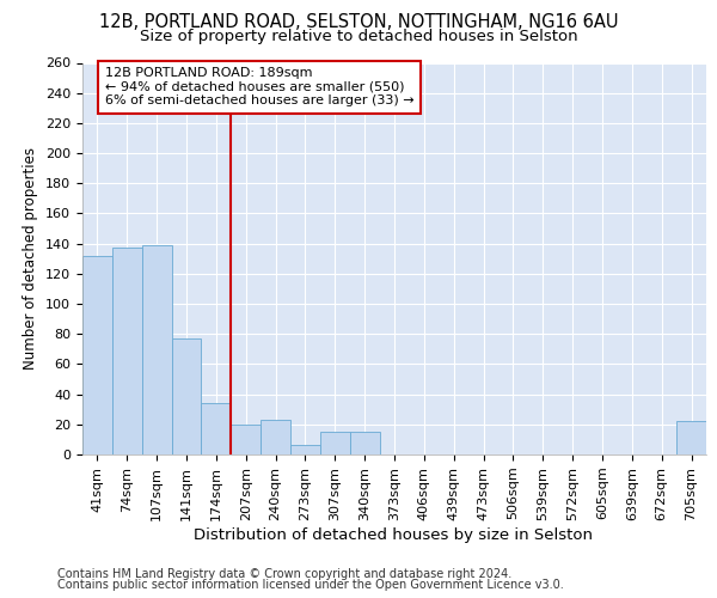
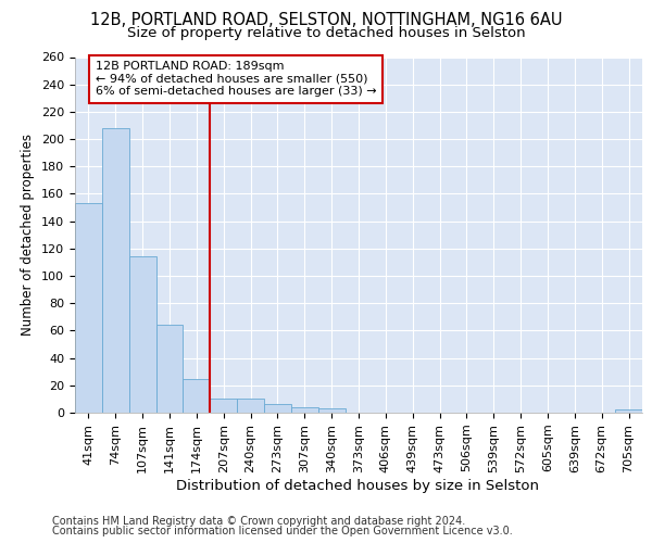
41sqm: 132 -> 153
74sqm: 137 -> 208
107sqm: 139 -> 114
141sqm: 77 -> 64
174sqm: 34 -> 25
207sqm: 20 -> 10
240sqm: 23 -> 10
307sqm: 15 -> 4
340sqm: 15 -> 3
705sqm: 22 -> 2
